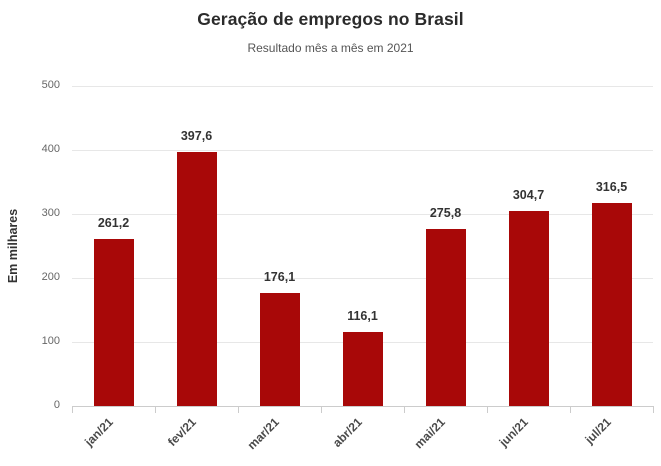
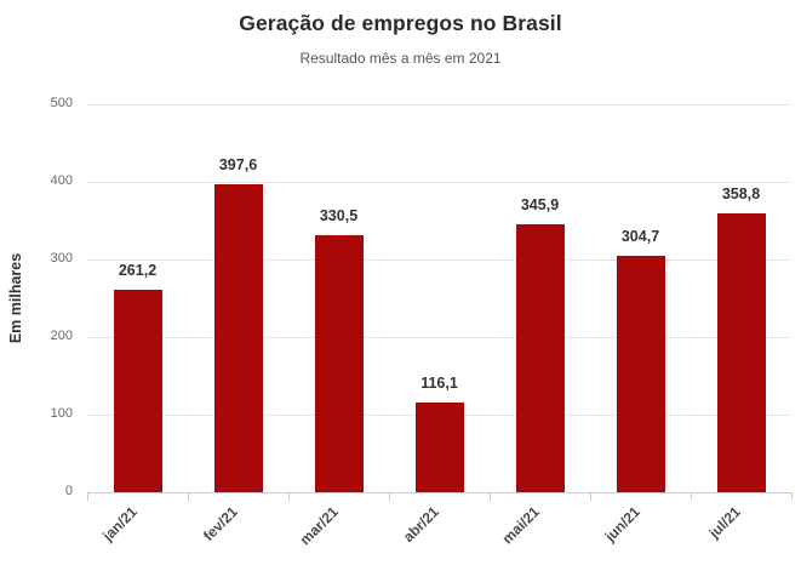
mar/21: 176,1 -> 330,5
mai/21: 275,8 -> 345,9
jul/21: 316,5 -> 358,8
